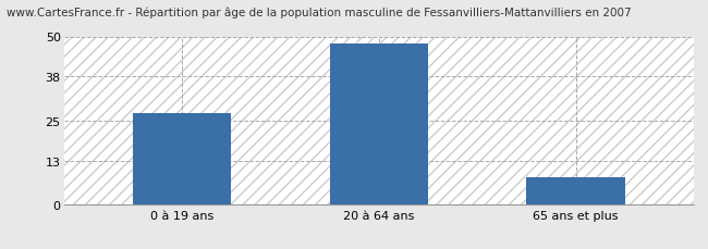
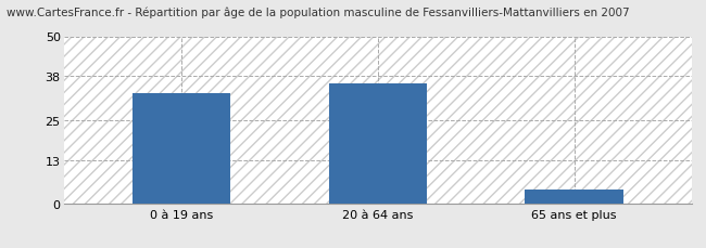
0 à 19 ans: 27 -> 33
20 à 64 ans: 48 -> 36
65 ans et plus: 8 -> 4
